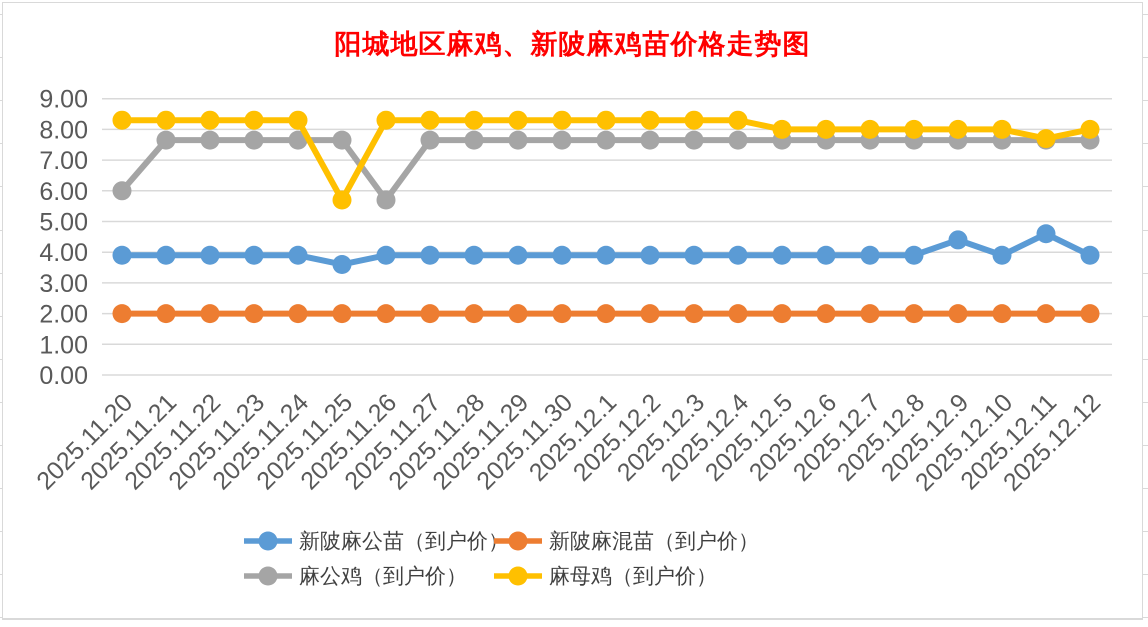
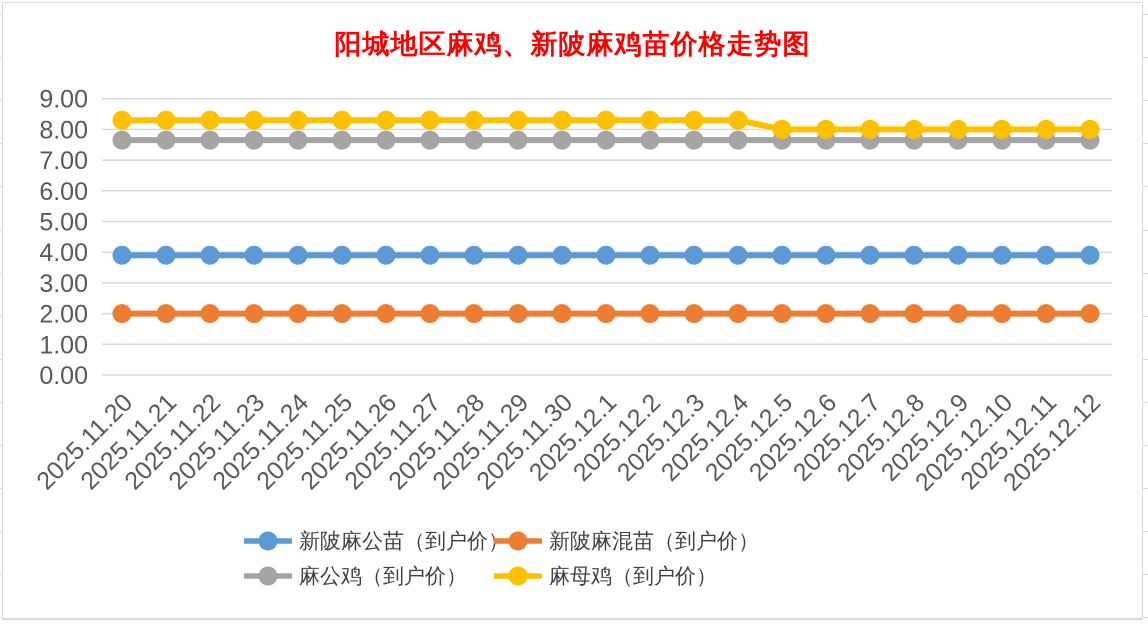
麻公鸡（到户价）/2025.11.20: 6.0 -> 7.7
新陂麻公苗（到户价）/2025.11.25: 3.6 -> 3.9
麻母鸡（到户价）/2025.11.25: 5.7 -> 8.3
麻公鸡（到户价）/2025.11.26: 5.7 -> 7.7
新陂麻公苗（到户价）/2025.12.9: 4.4 -> 3.9
新陂麻公苗（到户价）/2025.12.11: 4.6 -> 3.9
麻母鸡（到户价）/2025.12.11: 7.7 -> 8.0
